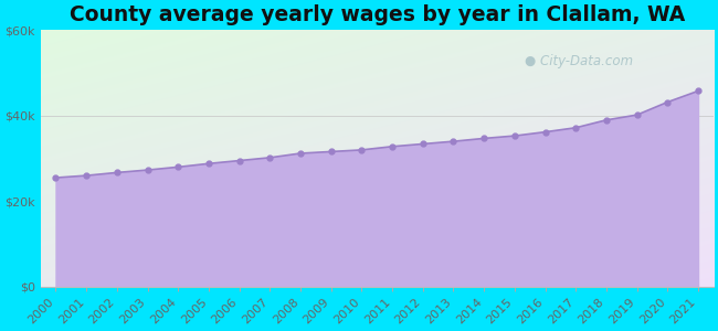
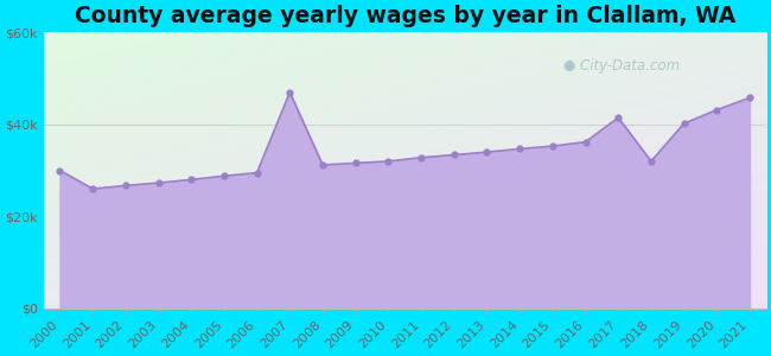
2000: $25.5k -> $30.0k
2007: $30.2k -> $47.0k
2017: $37.2k -> $41.5k
2018: $39.0k -> $32.0k
